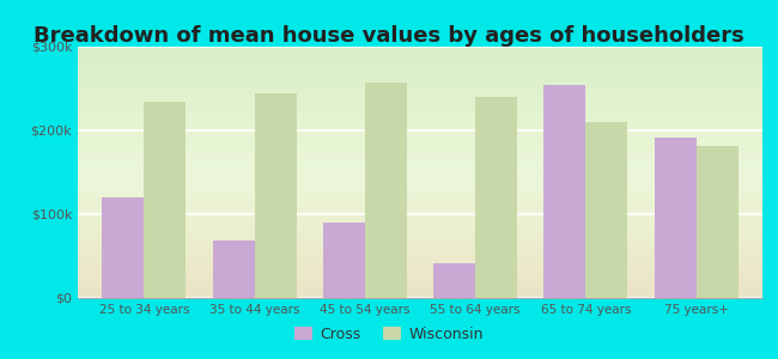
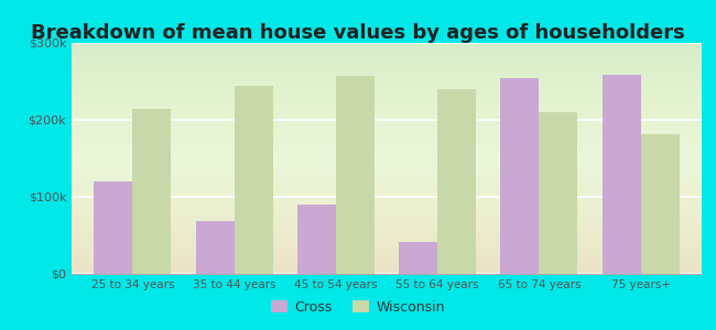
Wisconsin/25 to 34 years: $234k -> $215k
Cross/75 years+: $192k -> $258k
